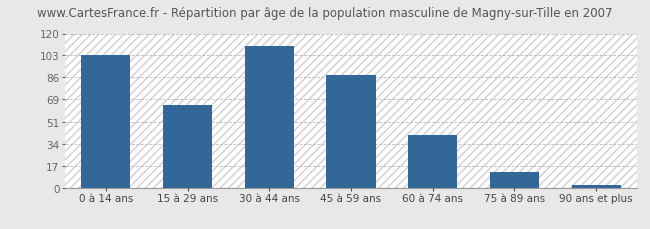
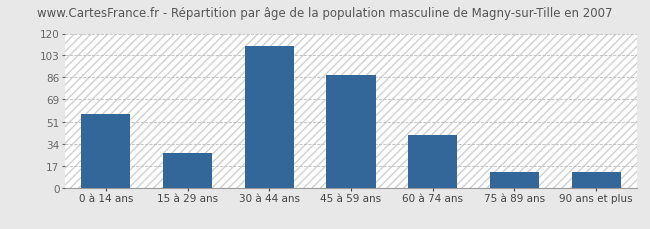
0 à 14 ans: 103 -> 57
15 à 29 ans: 64 -> 27
90 ans et plus: 2 -> 12
